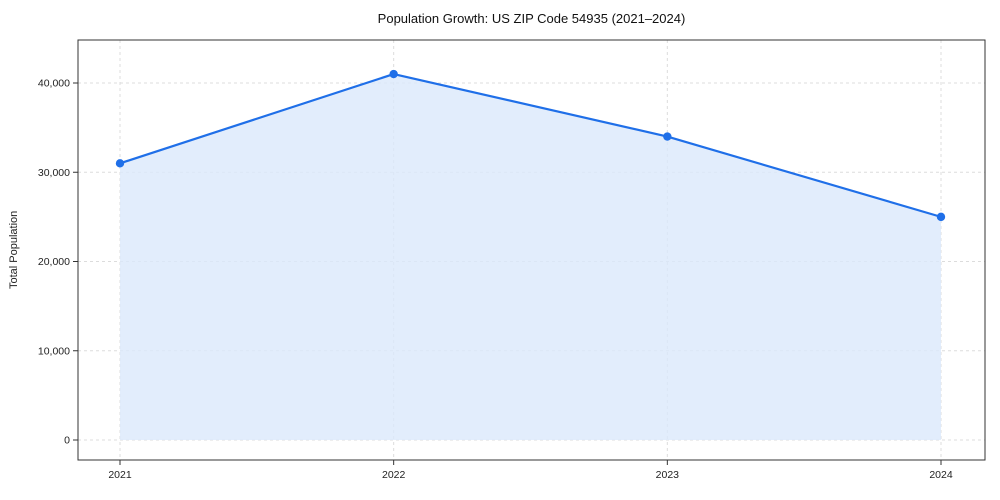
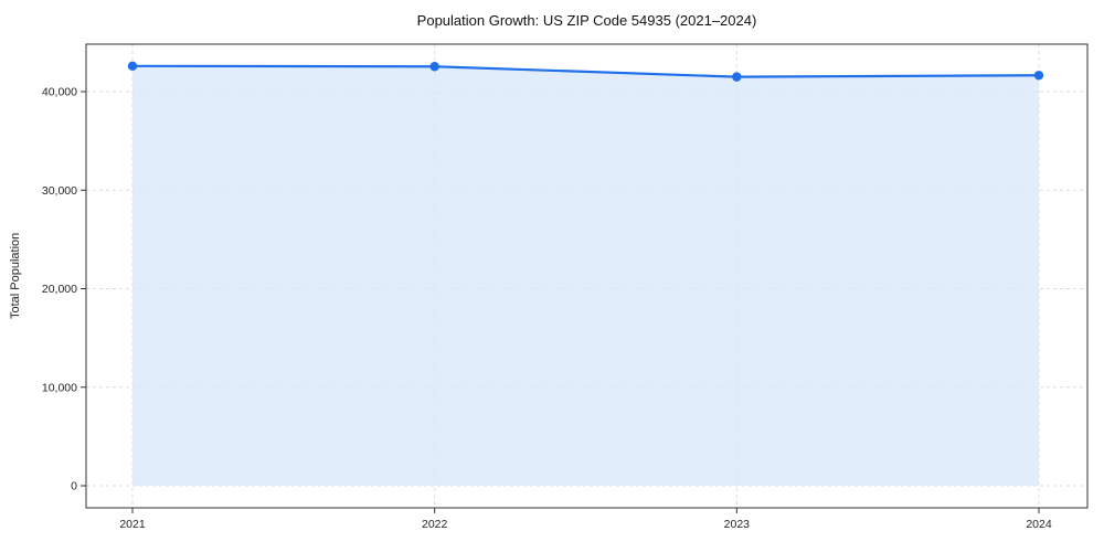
2021: 31000 -> 43000
2022: 41000 -> 43000
2023: 34000 -> 42000
2024: 25000 -> 42000
